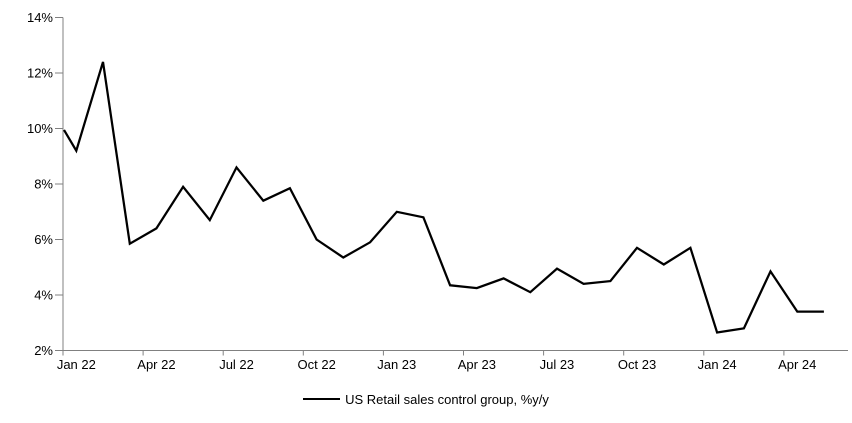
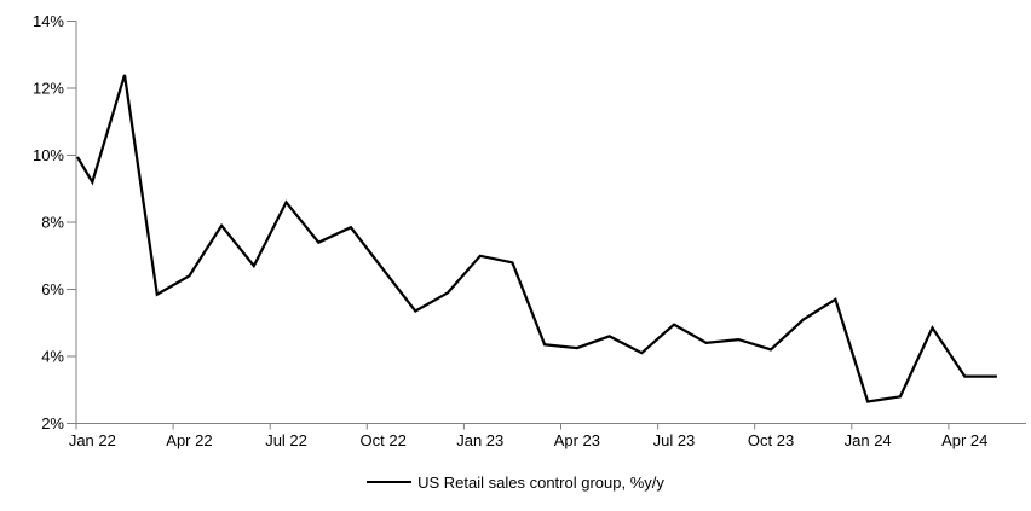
Oct 22: 6.0% -> 6.6%
Oct 23: 5.7% -> 4.2%
